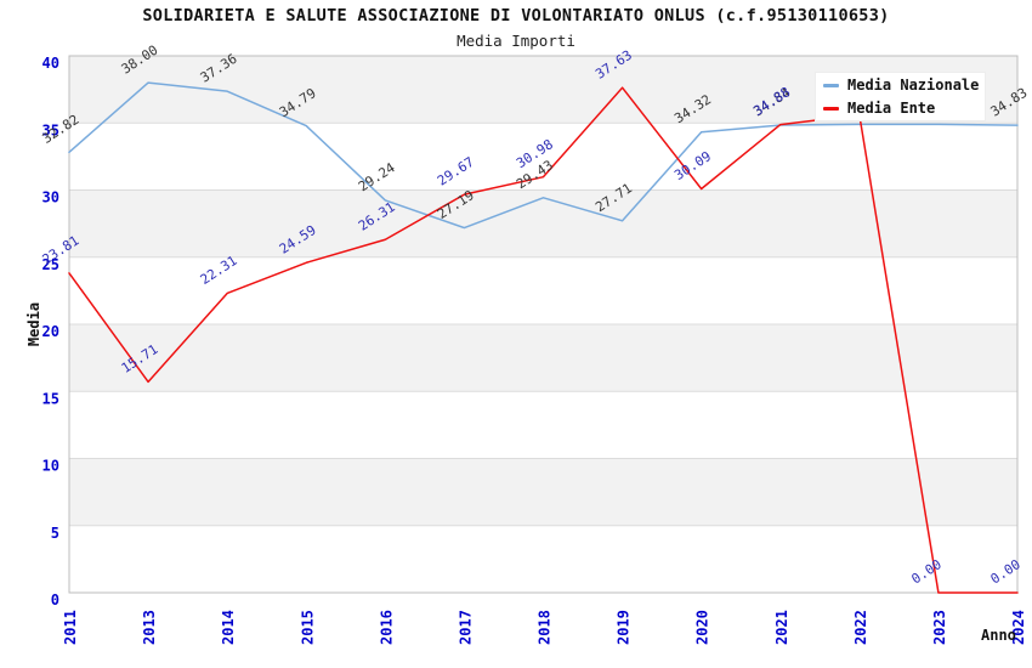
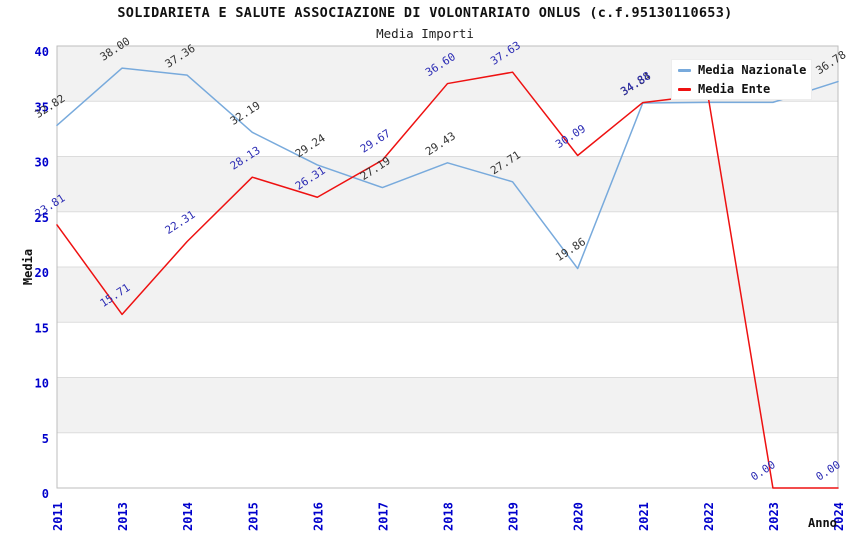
Media Nazionale/2015: 34.79 -> 32.19
Media Ente/2015: 24.59 -> 28.13
Media Ente/2018: 30.98 -> 36.60
Media Nazionale/2020: 34.32 -> 19.86
Media Nazionale/2024: 34.83 -> 36.78
